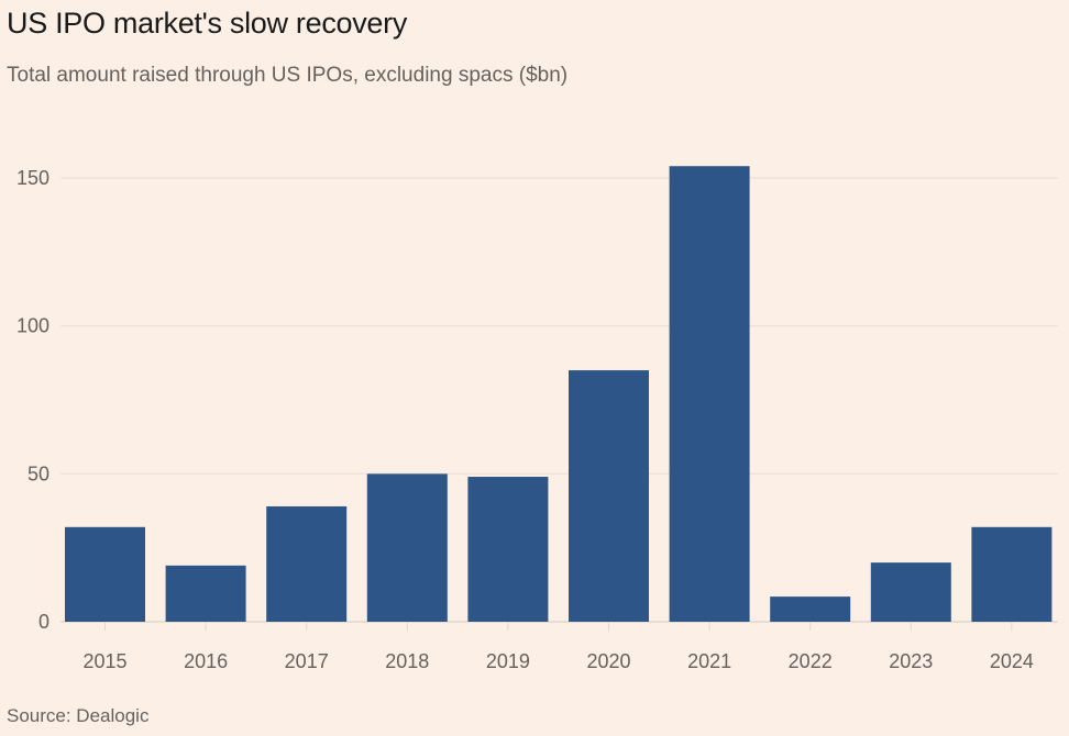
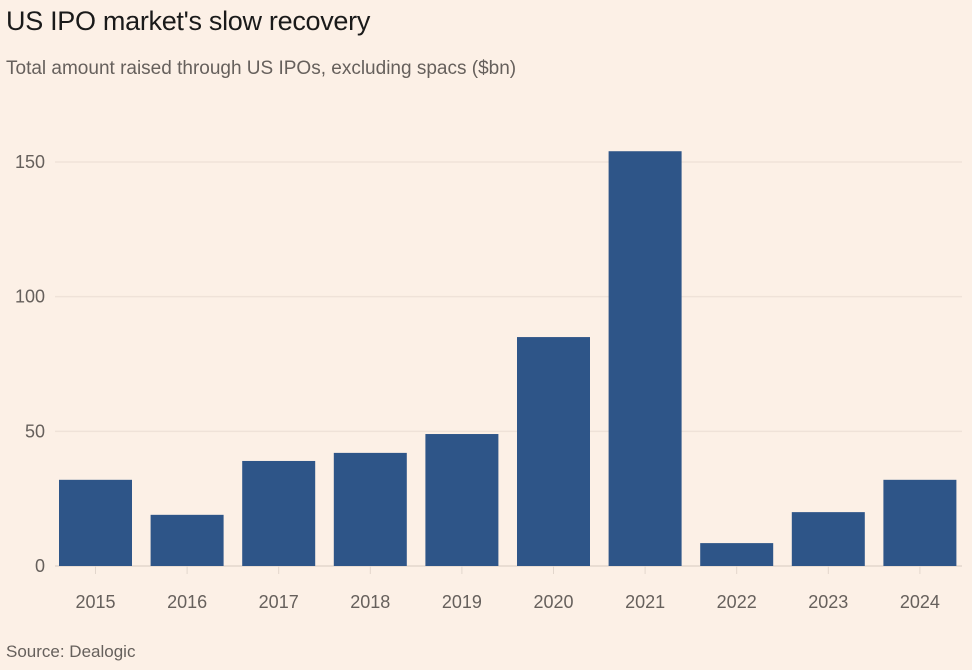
2018: 50 -> 42
